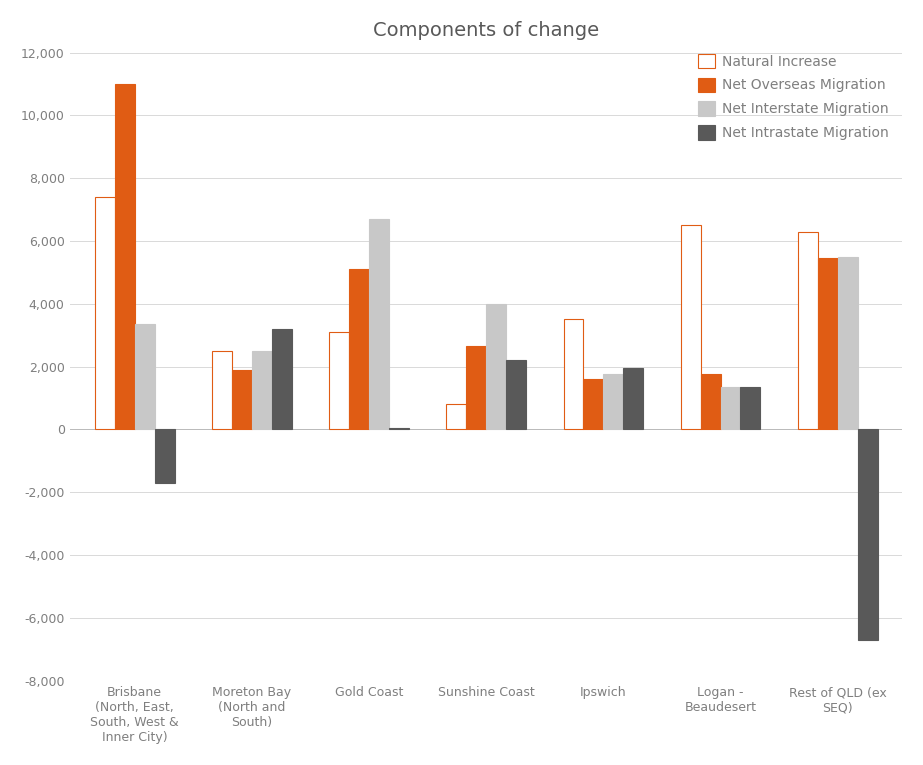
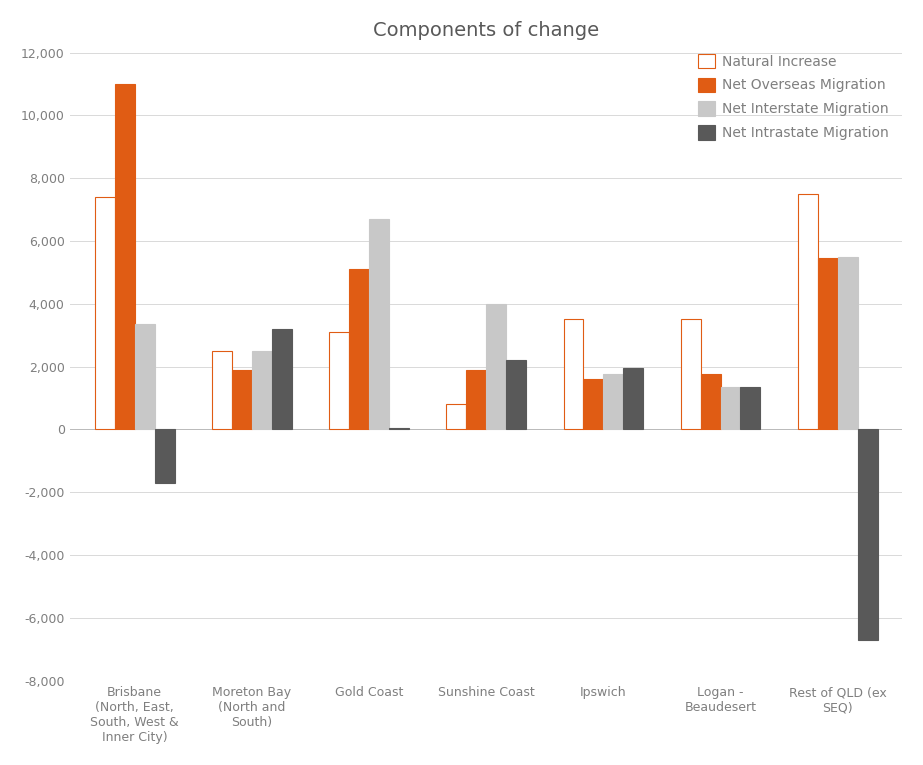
Net Overseas Migration/Sunshine Coast: 2,650 -> 1,900
Natural Increase/Logan - Beaudesert: 6,500 -> 3,500
Natural Increase/Rest of QLD (ex SEQ): 6,300 -> 7,500
